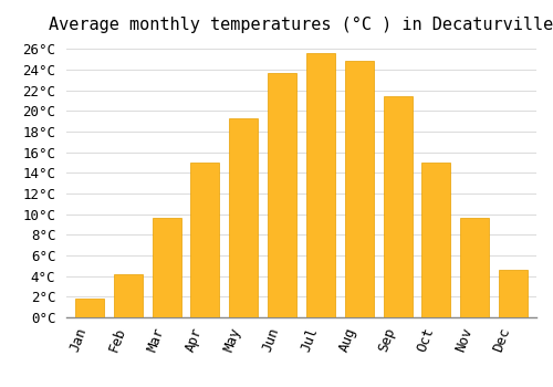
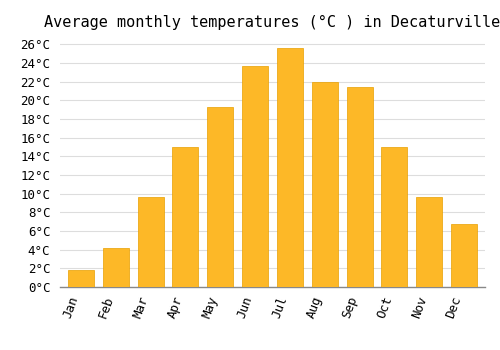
Aug: 24.9°C -> 22.0°C
Dec: 4.6°C -> 6.8°C
